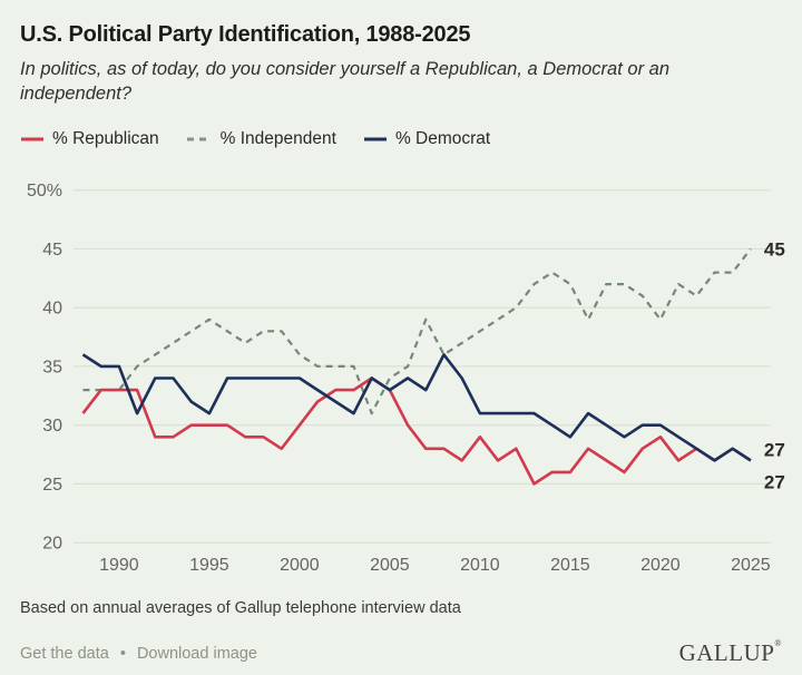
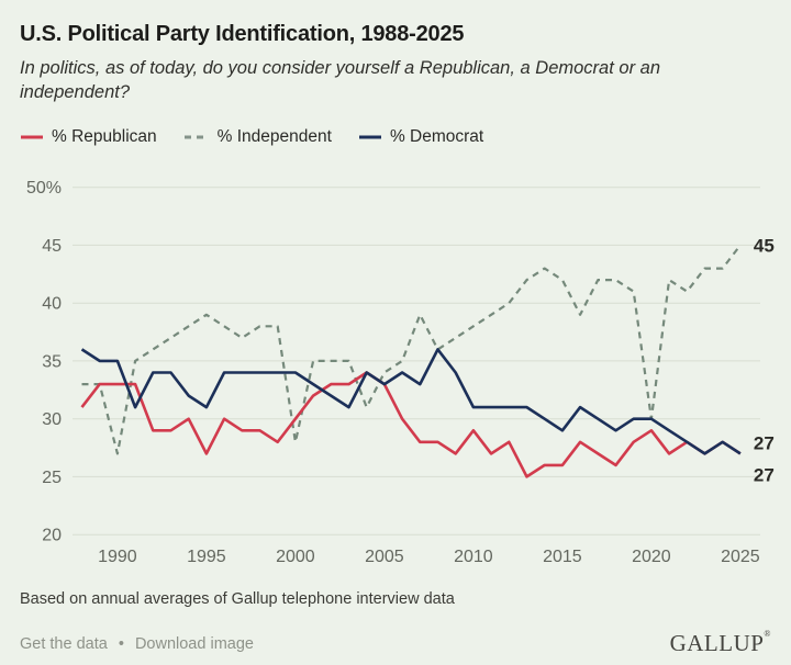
% Independent/1990: 33% -> 27%
% Republican/1995: 30% -> 27%
% Independent/2000: 36% -> 28%
% Independent/2020: 39% -> 30%
